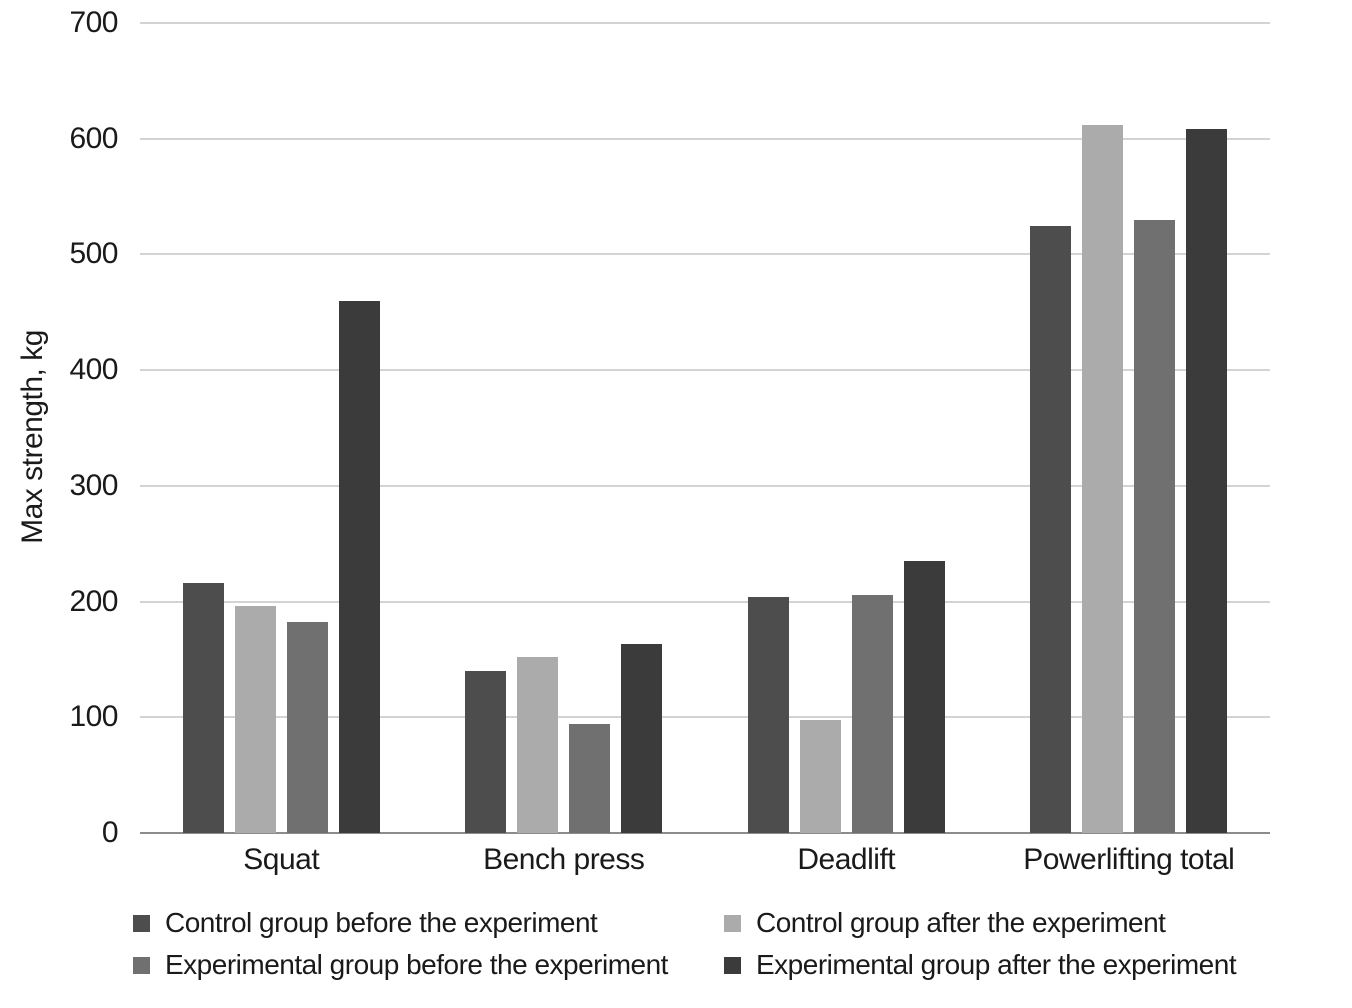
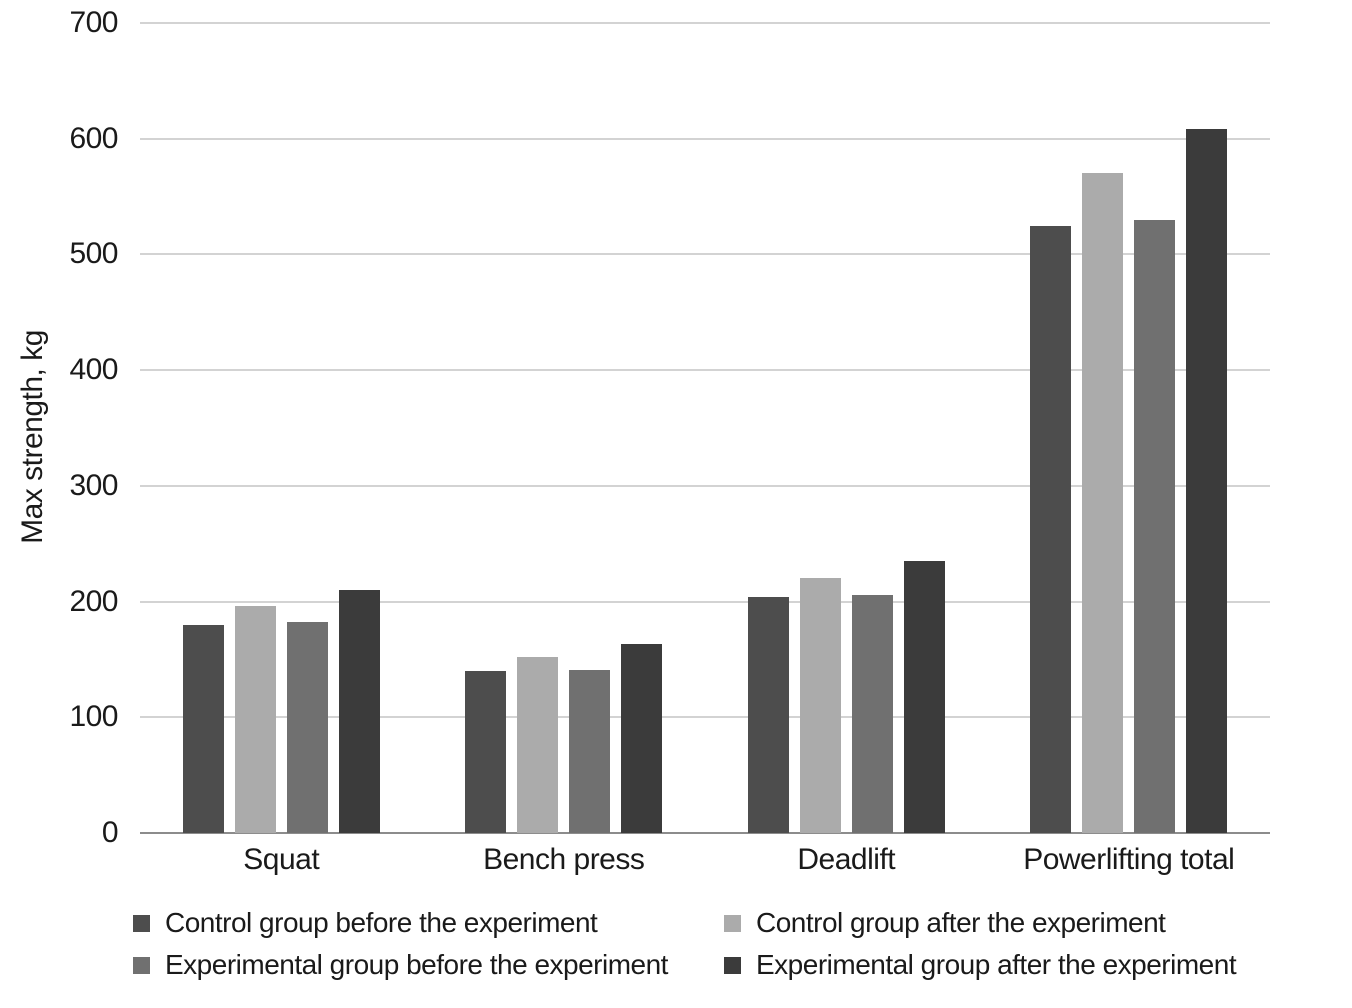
Control group before the experiment/Squat: 216 -> 180
Experimental group after the experiment/Squat: 460 -> 210
Experimental group before the experiment/Bench press: 94 -> 141
Control group after the experiment/Deadlift: 98 -> 220
Control group after the experiment/Powerlifting total: 612 -> 570
